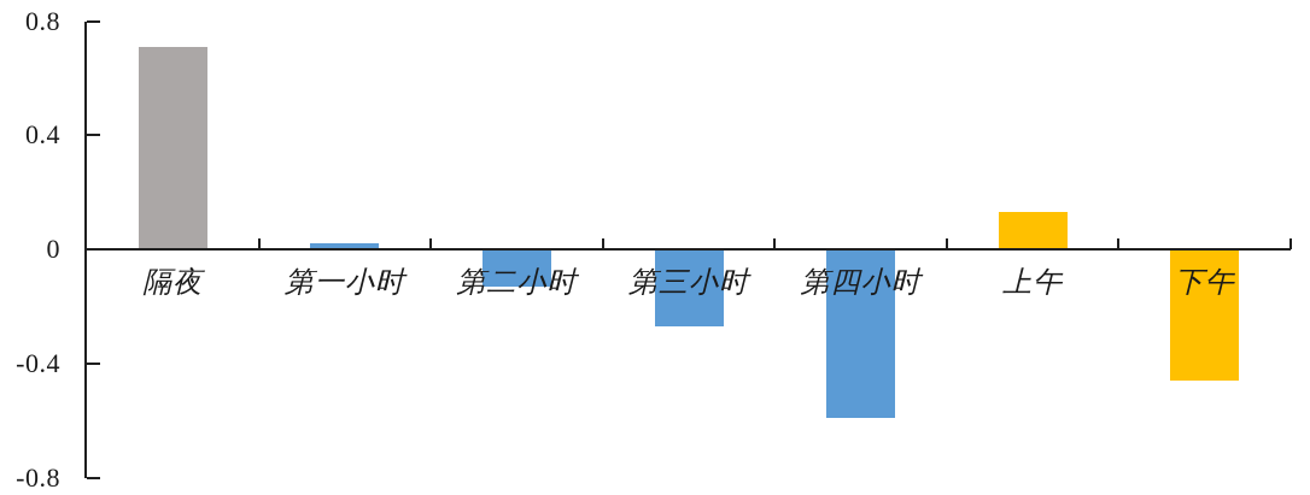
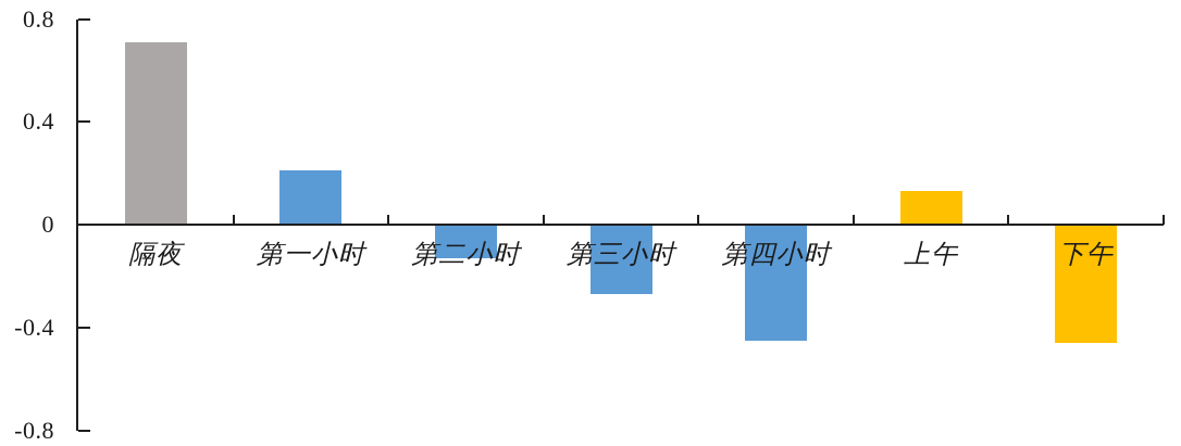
第一小时: 0.02 -> 0.21
第四小时: -0.59 -> -0.45
